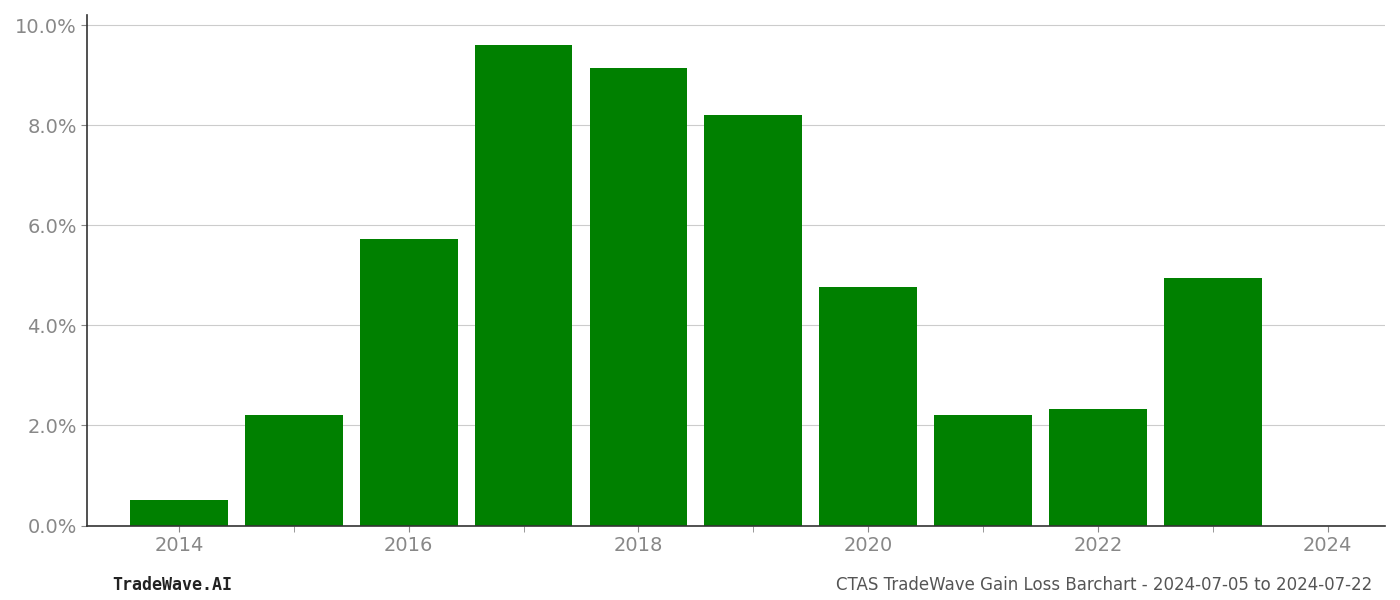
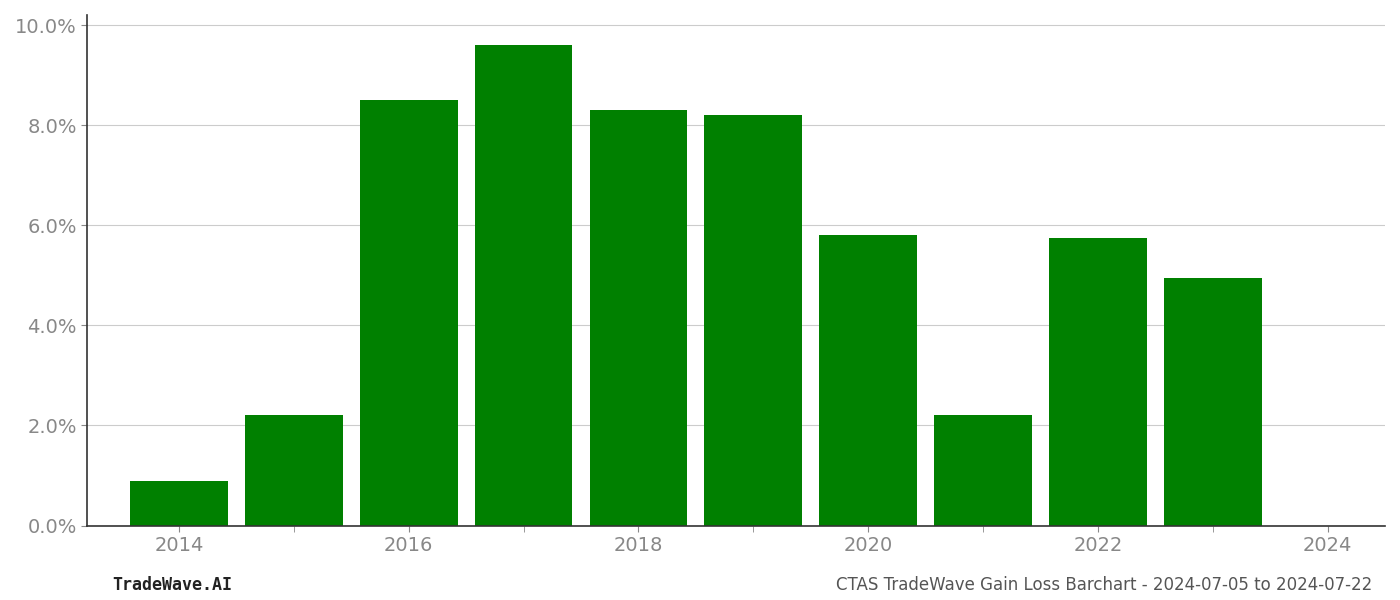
2014: 0.52% -> 0.90%
2016: 5.72% -> 8.50%
2018: 9.14% -> 8.30%
2020: 4.76% -> 5.80%
2022: 2.32% -> 5.75%
